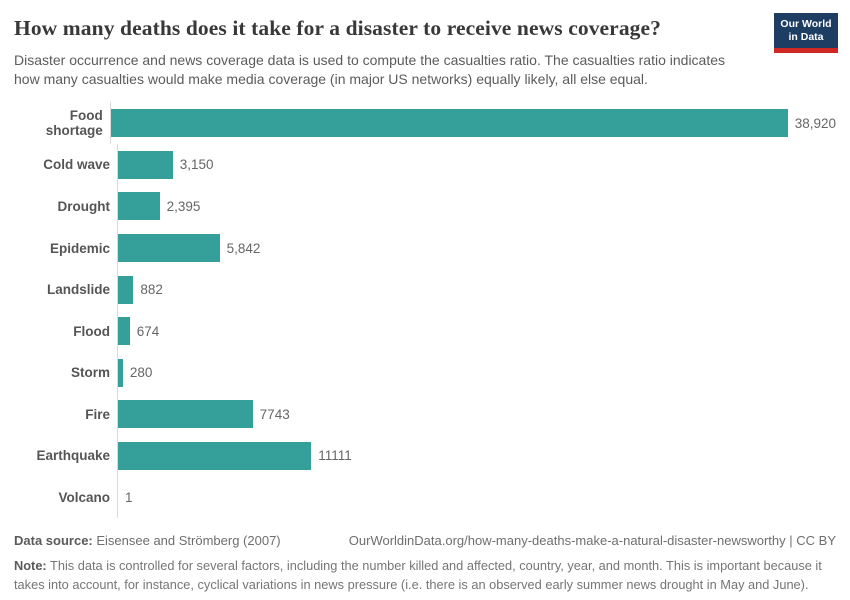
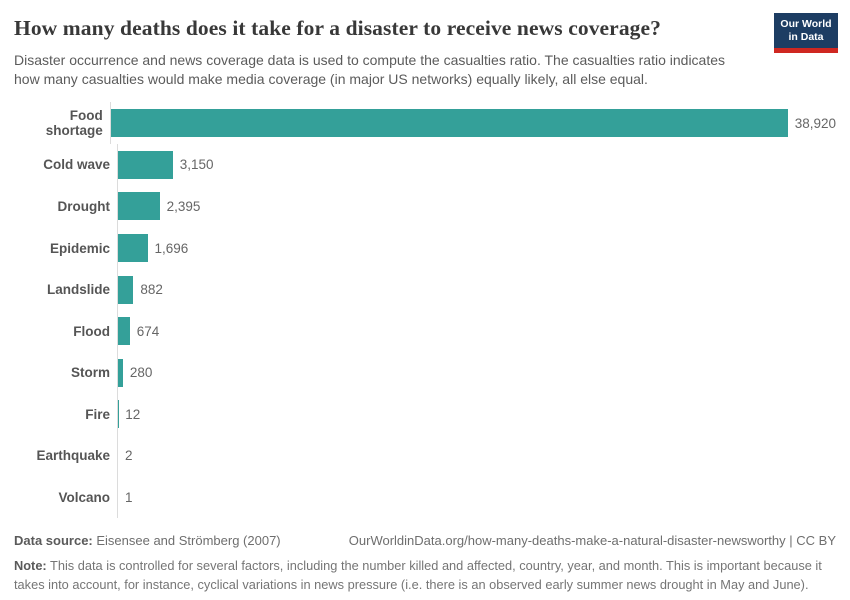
Epidemic: 5,842 -> 1,696
Fire: 7743 -> 12
Earthquake: 11111 -> 2
